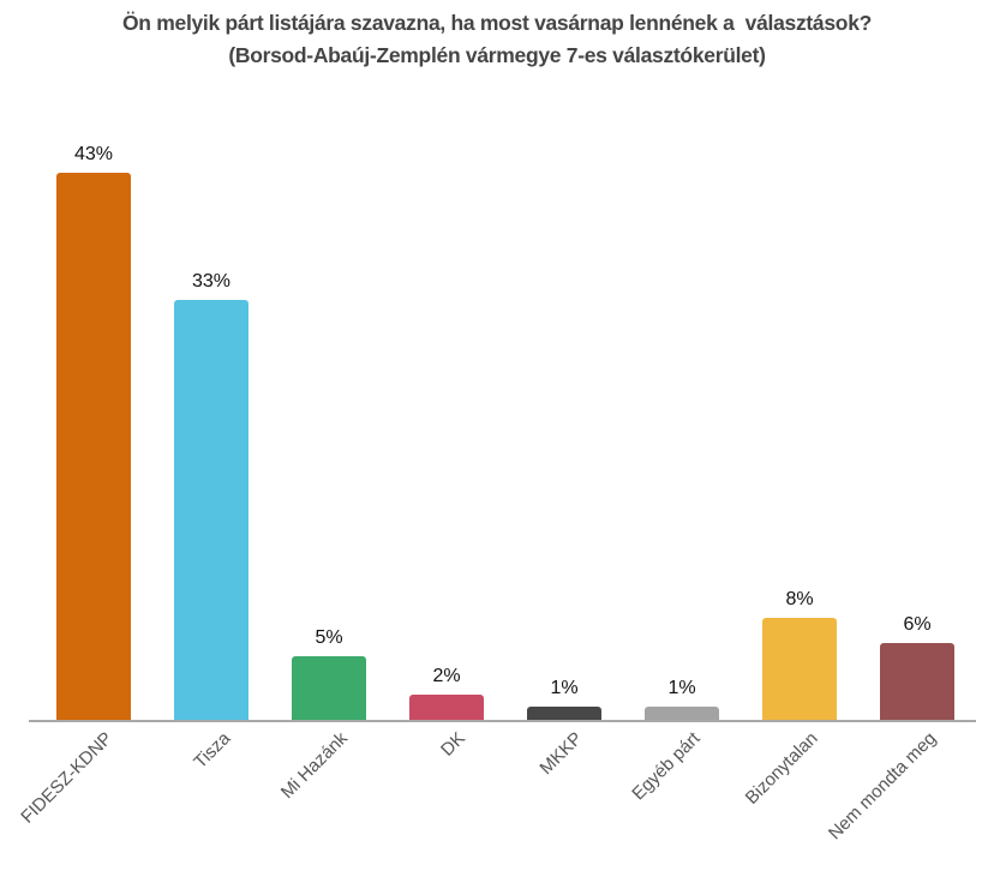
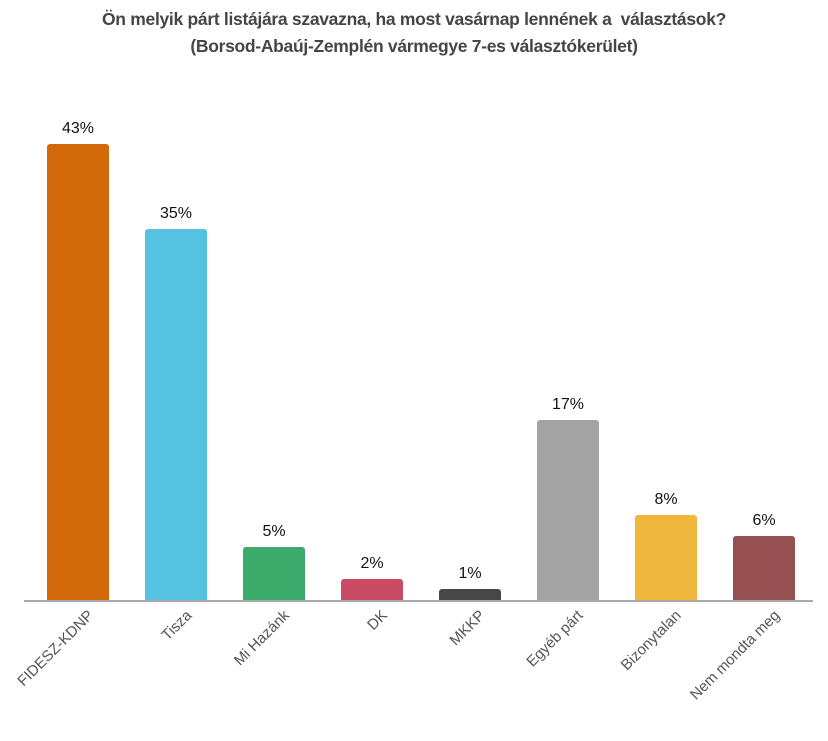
Tisza: 33% -> 35%
Egyéb párt: 1% -> 17%
